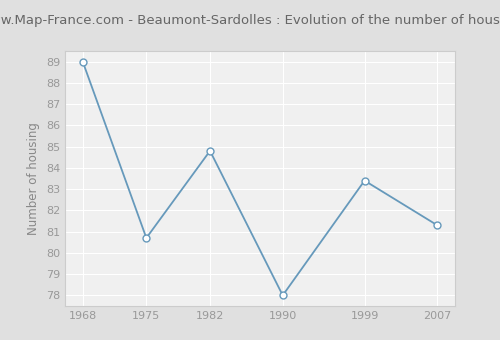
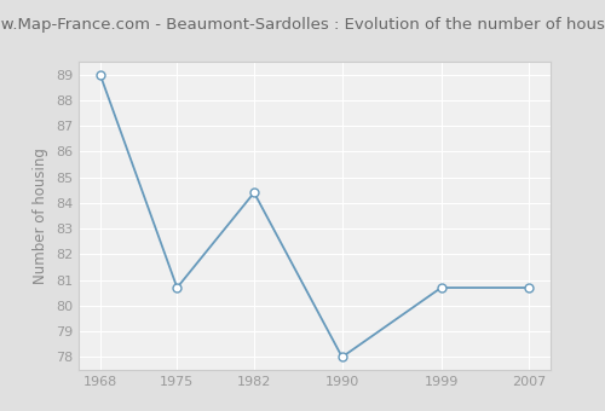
1982: 84.8 -> 84.4
1999: 83.4 -> 80.7
2007: 81.3 -> 80.7
